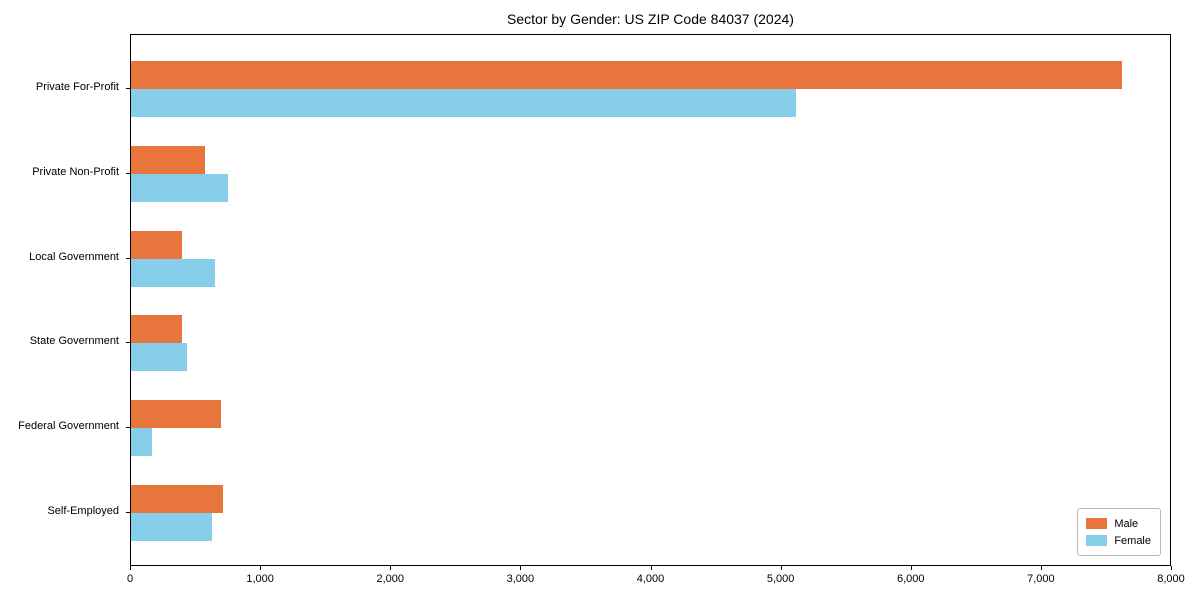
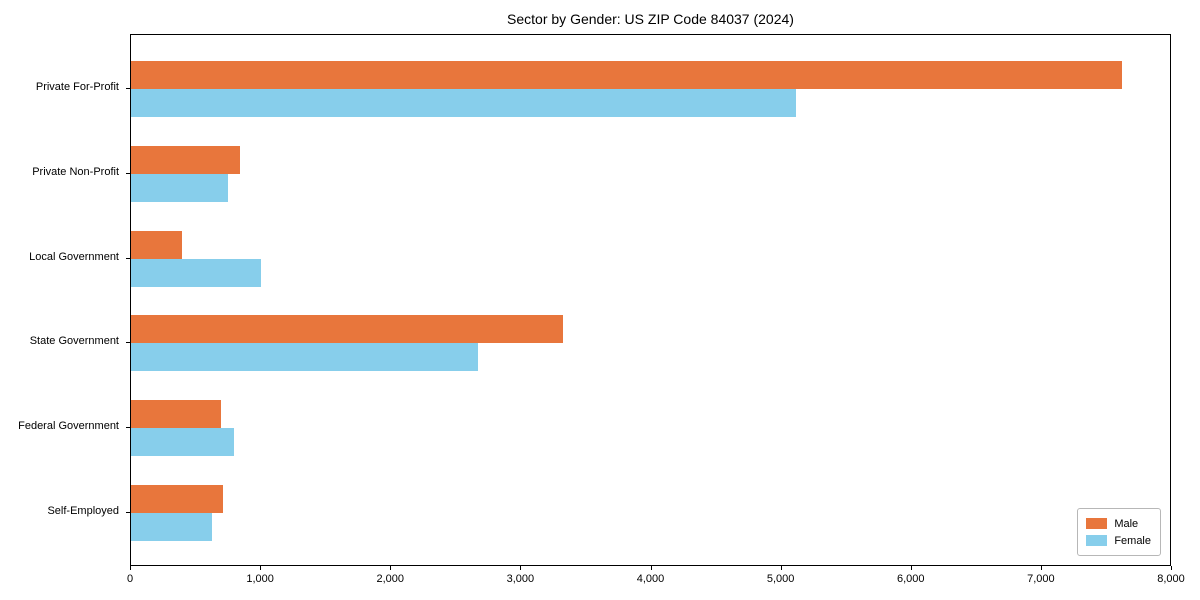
Male/Private Non-Profit: 570 -> 840
Female/Local Government: 650 -> 1000
Male/State Government: 390 -> 3330
Female/State Government: 430 -> 2670
Female/Federal Government: 160 -> 790
